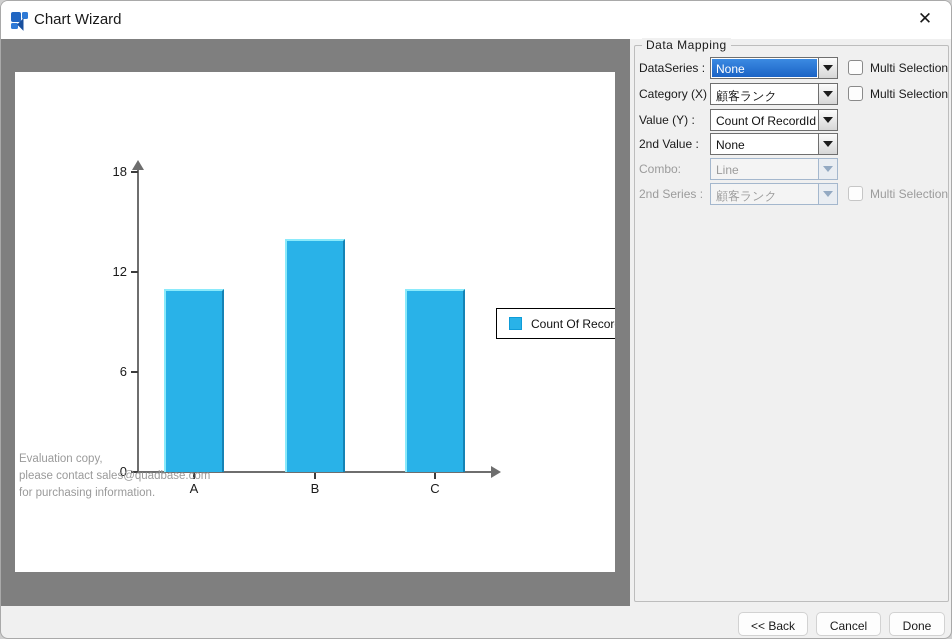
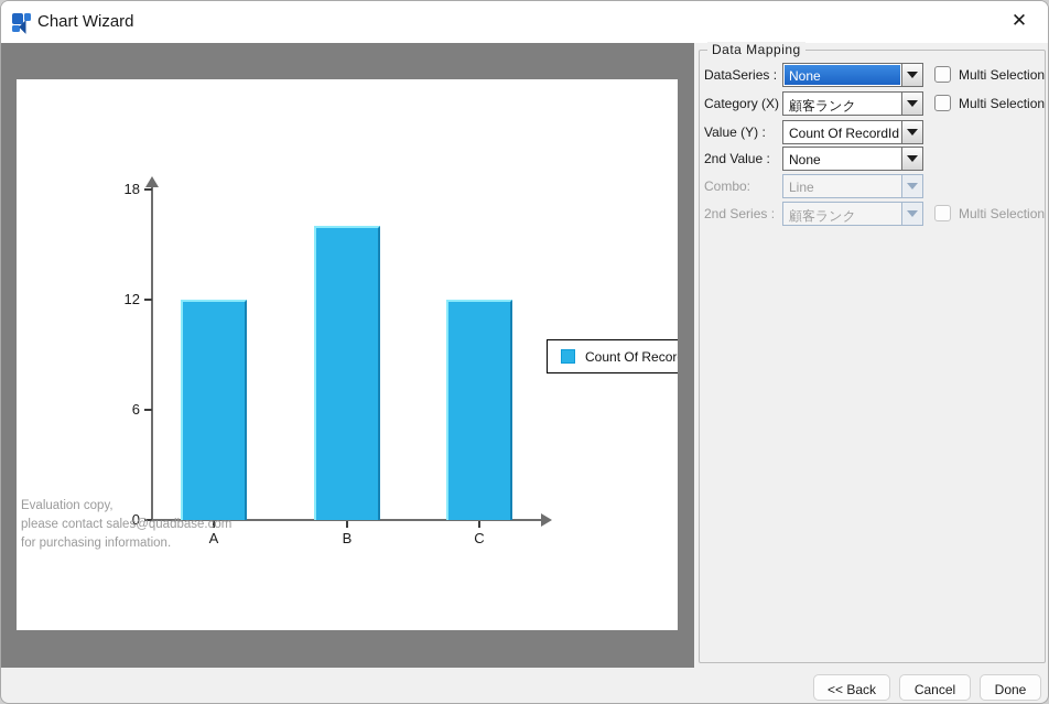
A: 11 -> 12
B: 14 -> 16
C: 11 -> 12
